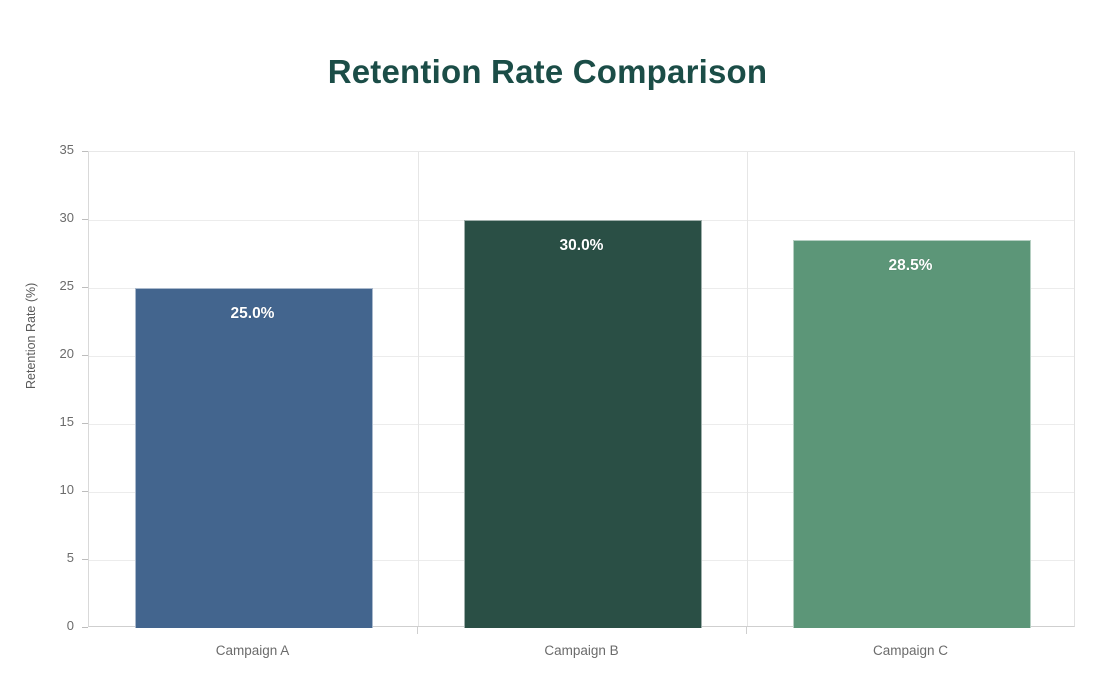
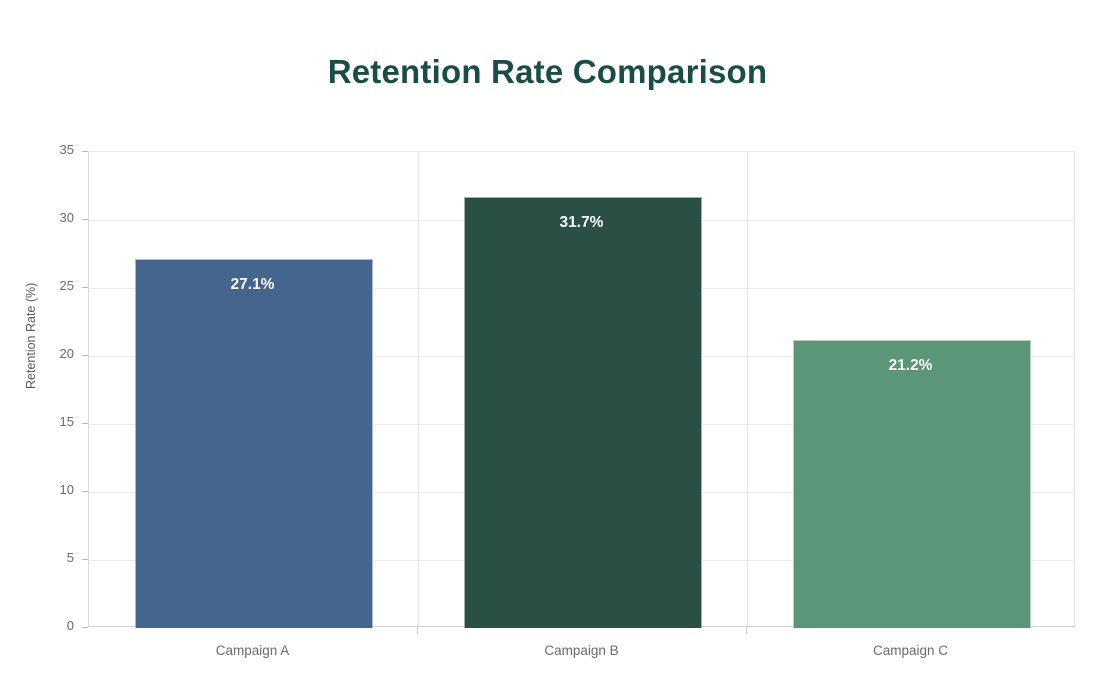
Campaign A: 25.0% -> 27.1%
Campaign B: 30.0% -> 31.7%
Campaign C: 28.5% -> 21.2%
